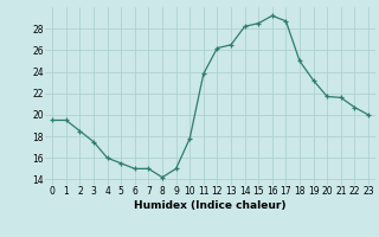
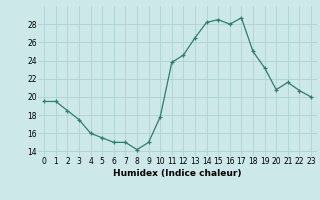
12: 26.2 -> 24.6
16: 29.2 -> 28.0
20: 21.7 -> 20.8
